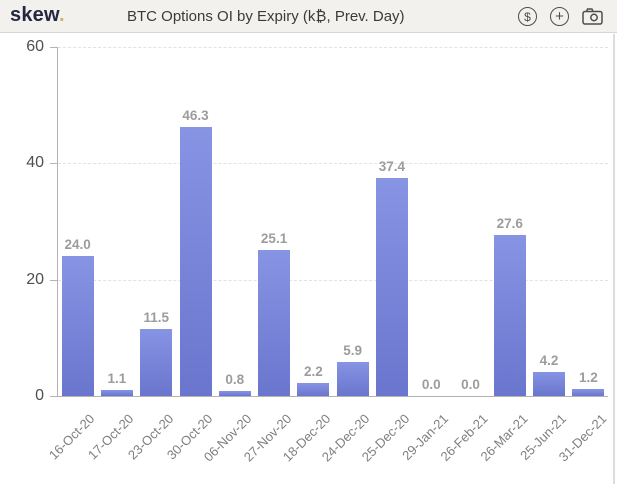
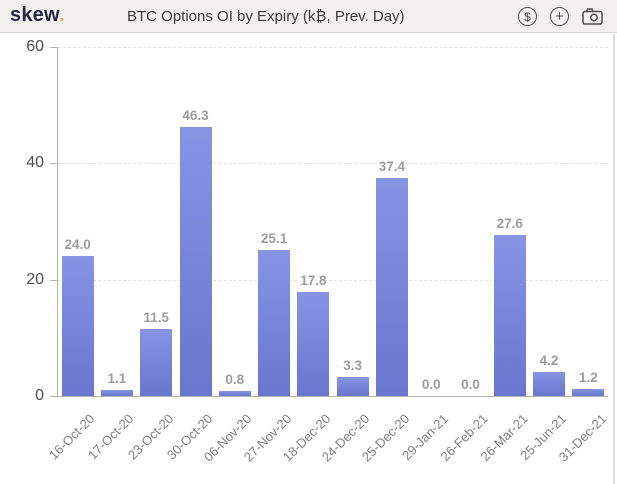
18-Dec-20: 2.2 -> 17.8
24-Dec-20: 5.9 -> 3.3
